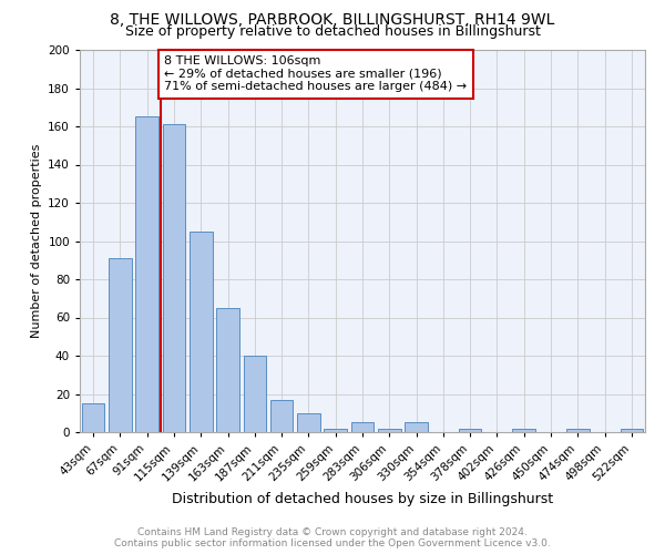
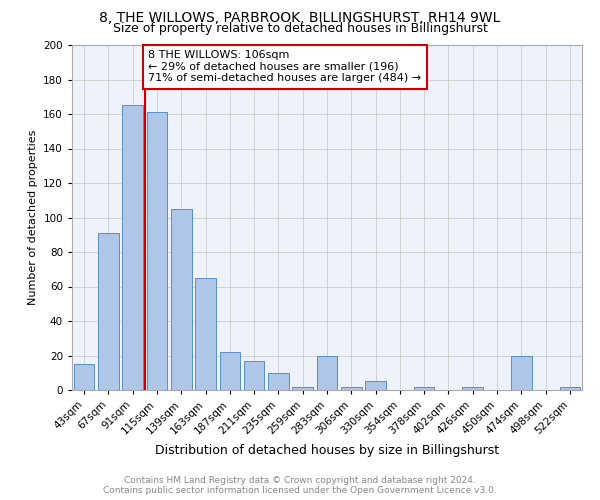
187sqm: 40 -> 22
283sqm: 5 -> 20
474sqm: 2 -> 20
